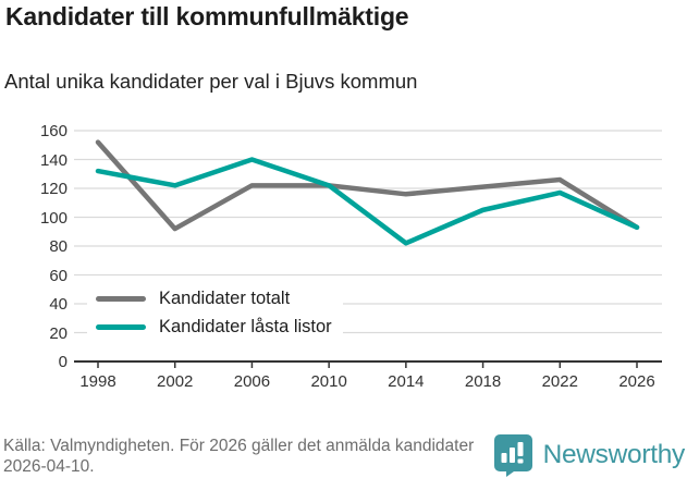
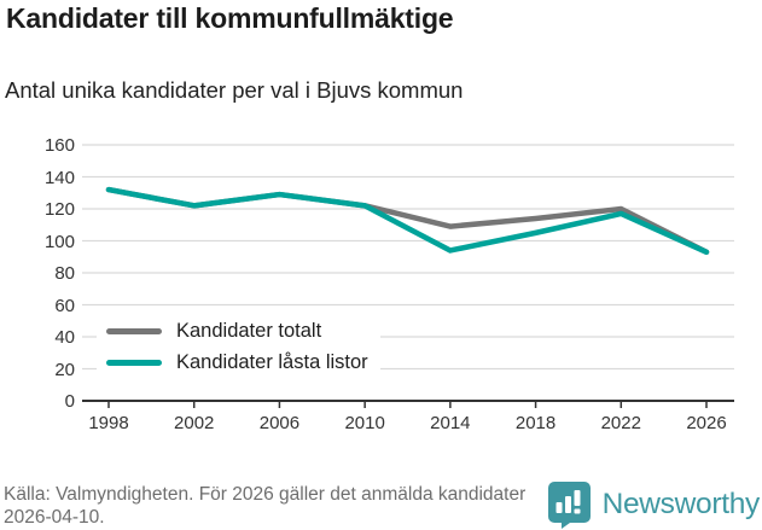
Kandidater totalt/1998: 152 -> 132
Kandidater totalt/2002: 92 -> 122
Kandidater totalt/2006: 122 -> 129
Kandidater låsta listor/2006: 140 -> 129
Kandidater totalt/2014: 116 -> 109
Kandidater låsta listor/2014: 82 -> 94
Kandidater totalt/2018: 121 -> 114
Kandidater totalt/2022: 126 -> 120
